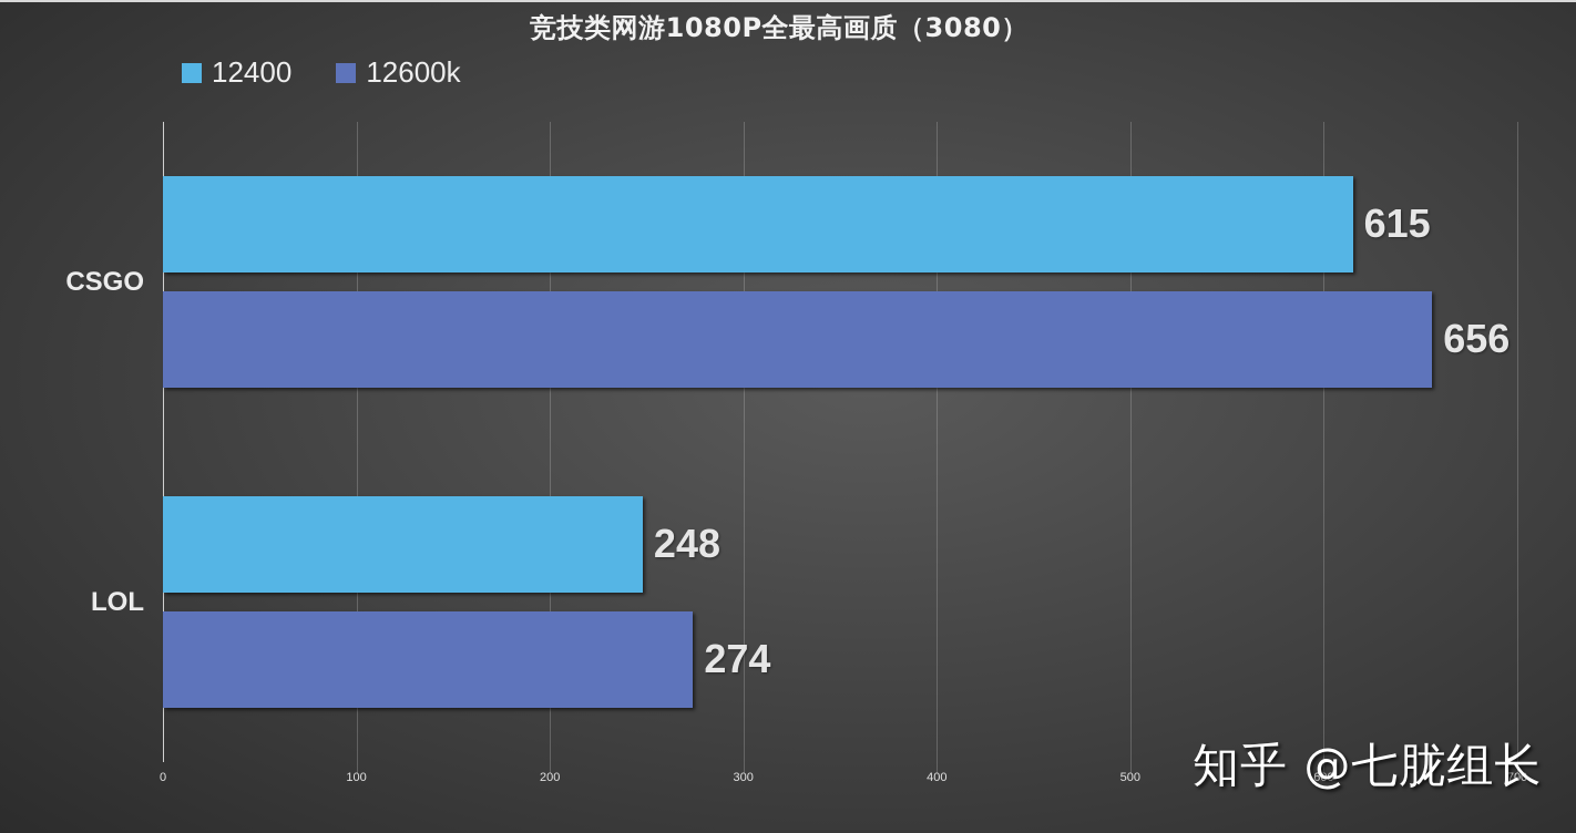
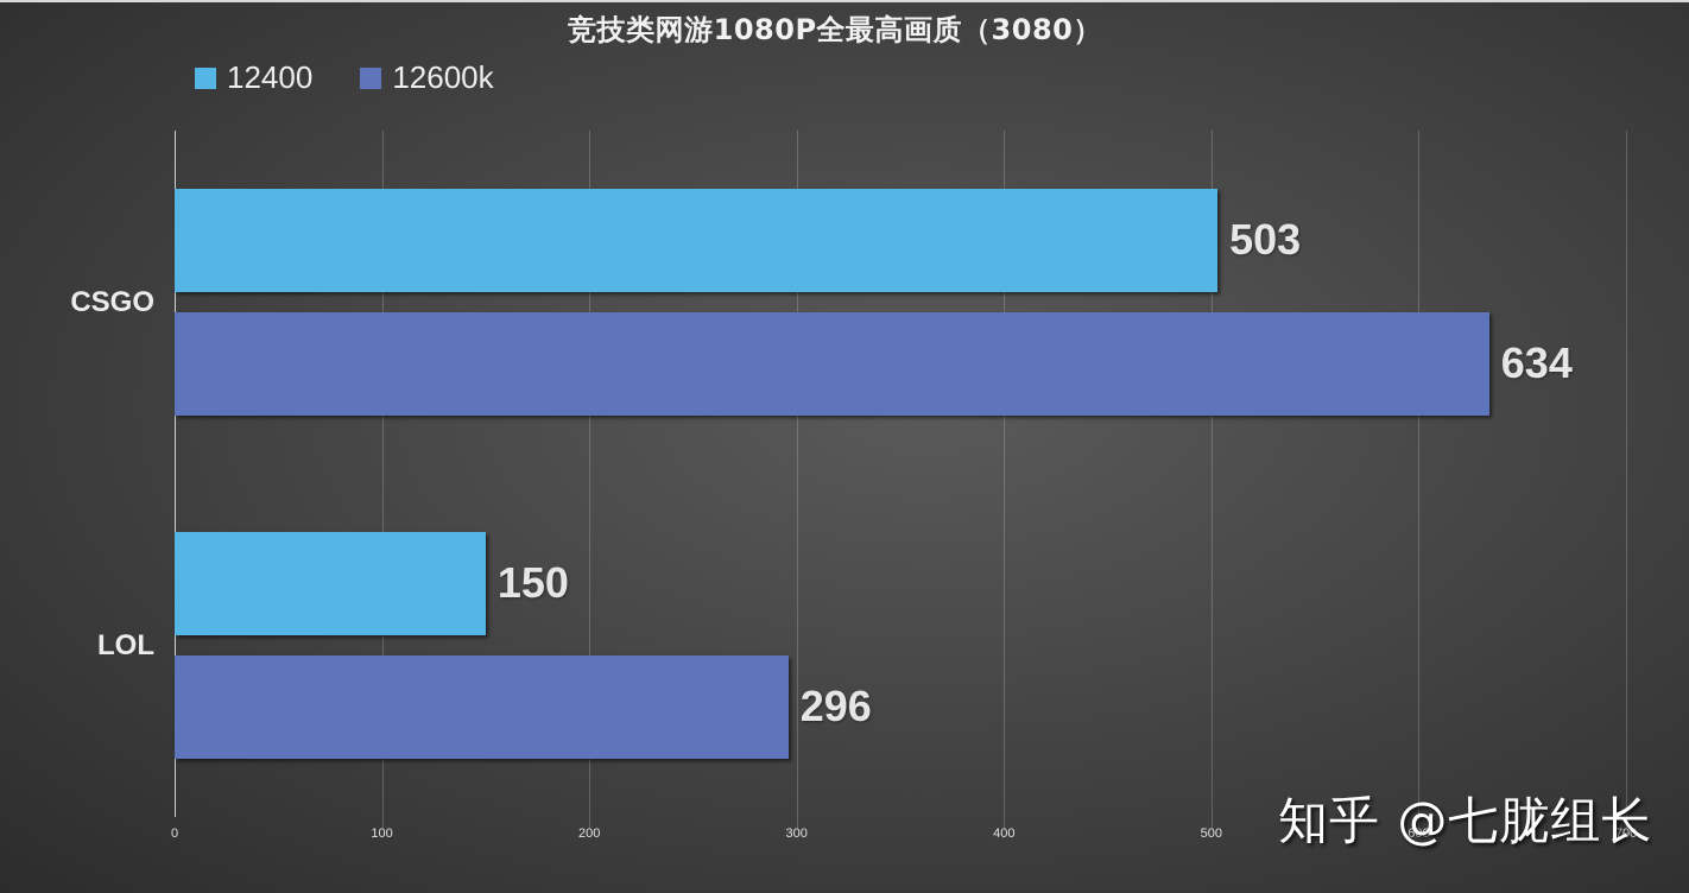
12400/CSGO: 615 -> 503
12600k/CSGO: 656 -> 634
12400/LOL: 248 -> 150
12600k/LOL: 274 -> 296
